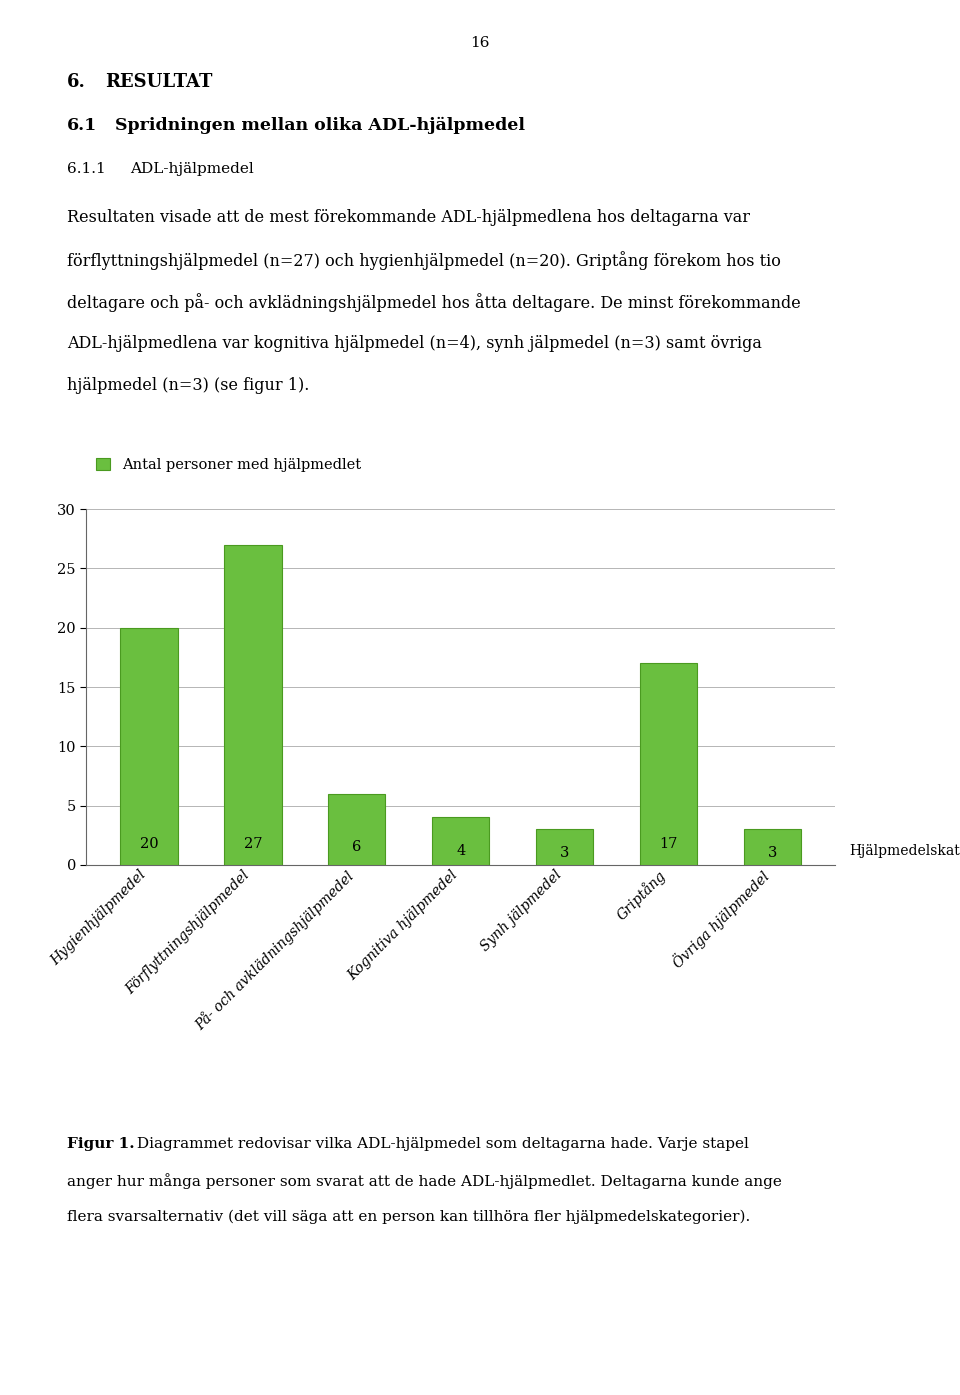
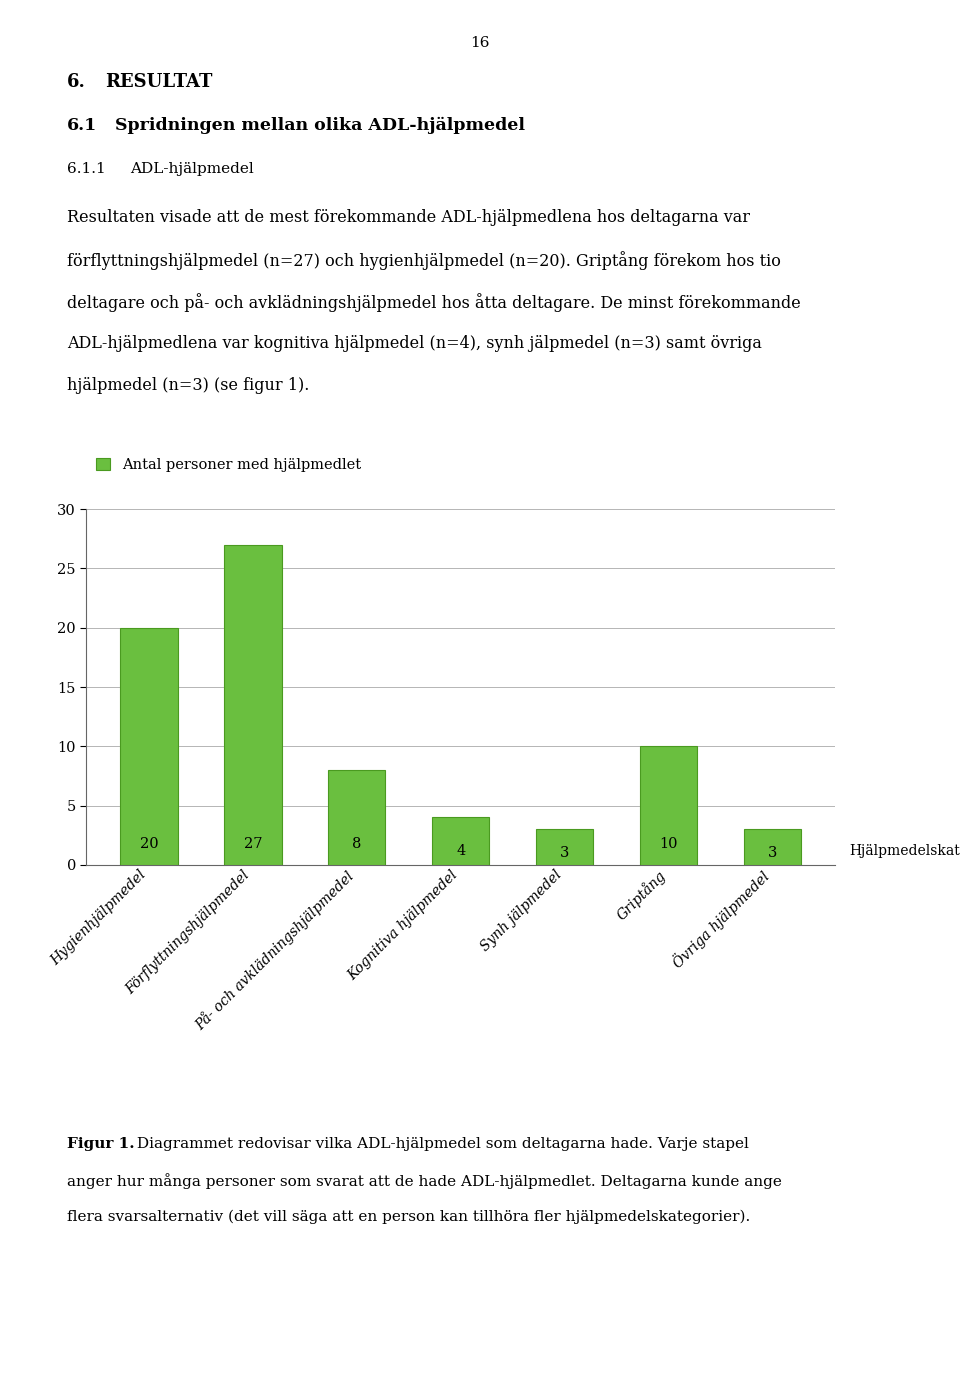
På- och avklädningshjälpmedel: 6 -> 8
Griptång: 17 -> 10
